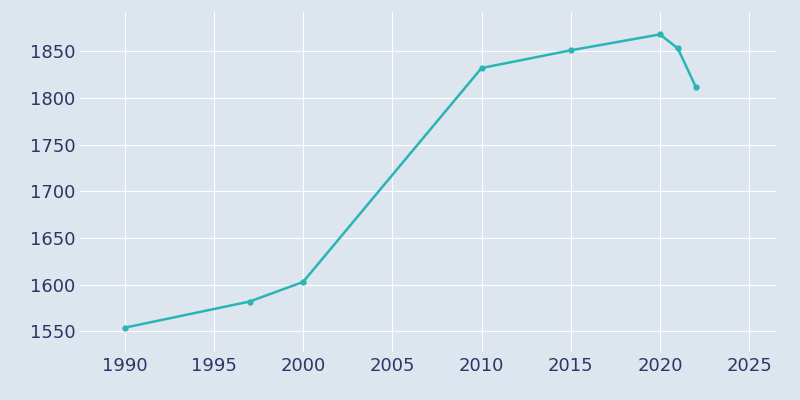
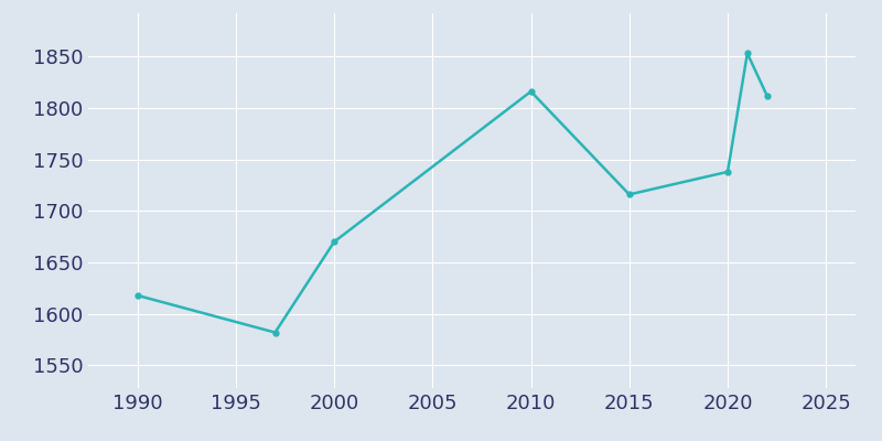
1990: 1554 -> 1618
2000: 1603 -> 1670
2010: 1832 -> 1816
2015: 1851 -> 1716
2020: 1868 -> 1738
